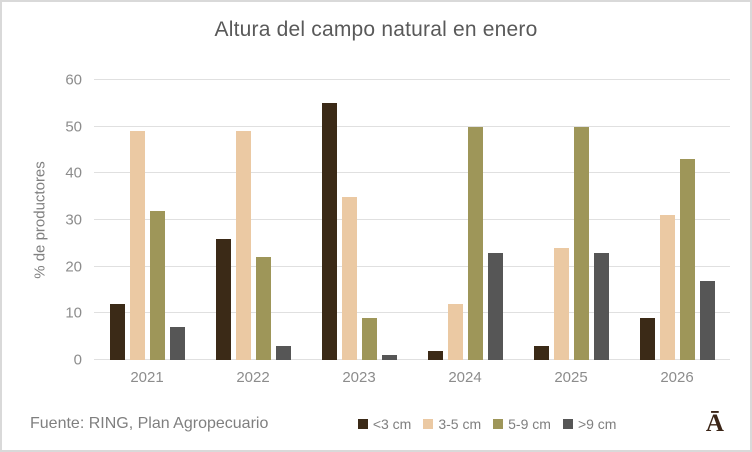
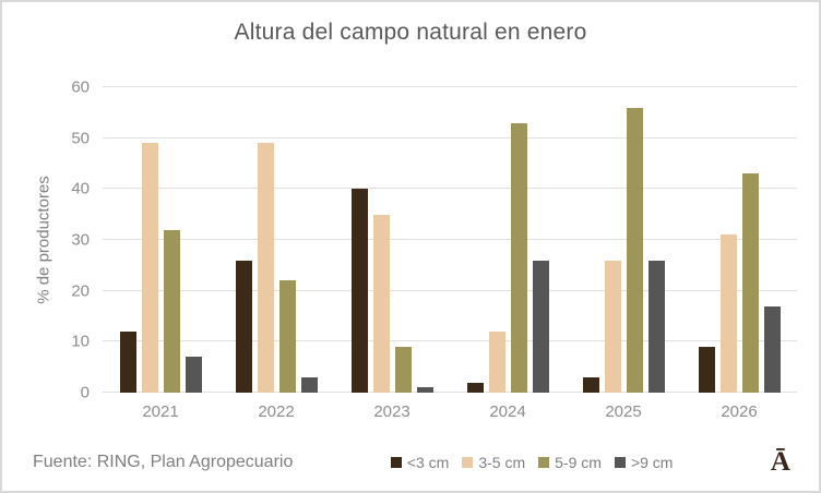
<3 cm/2023: 55 -> 40
5-9 cm/2024: 50 -> 53
>9 cm/2024: 23 -> 26
3-5 cm/2025: 24 -> 26
5-9 cm/2025: 50 -> 56
>9 cm/2025: 23 -> 26
